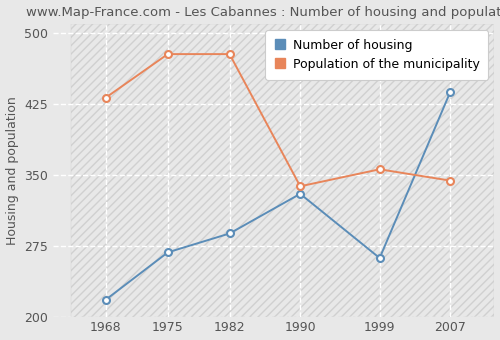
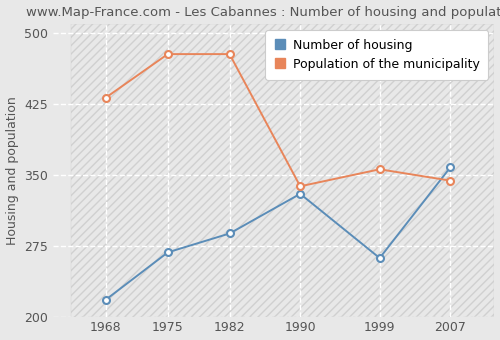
Number of housing/2007: 438 -> 358
